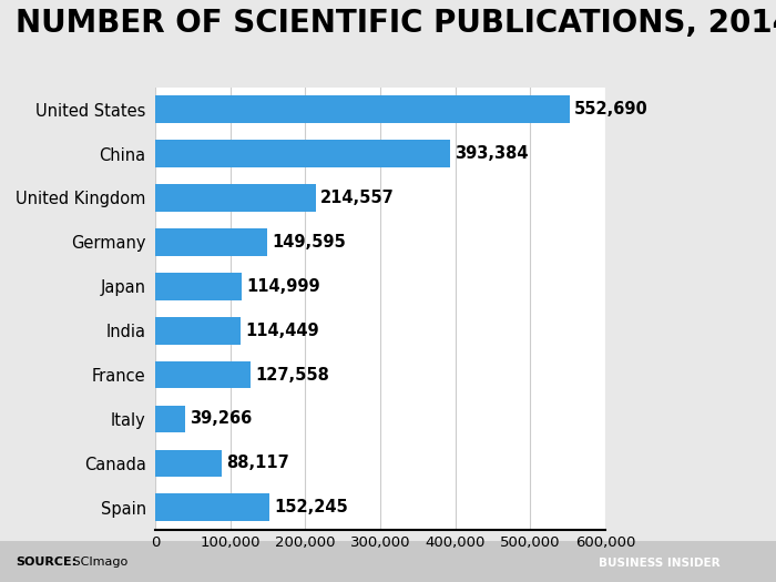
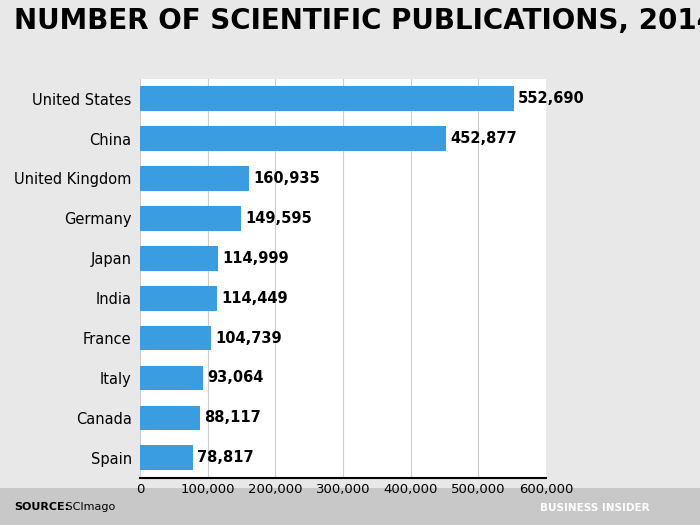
China: 393,384 -> 452,877
United Kingdom: 214,557 -> 160,935
France: 127,558 -> 104,739
Italy: 39,266 -> 93,064
Spain: 152,245 -> 78,817
